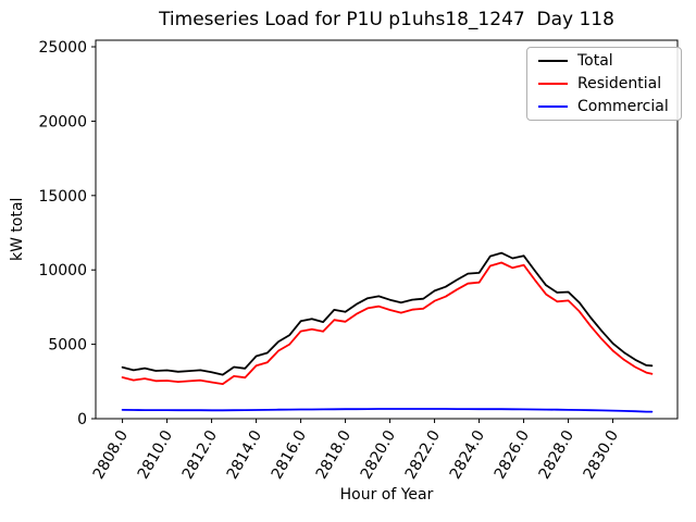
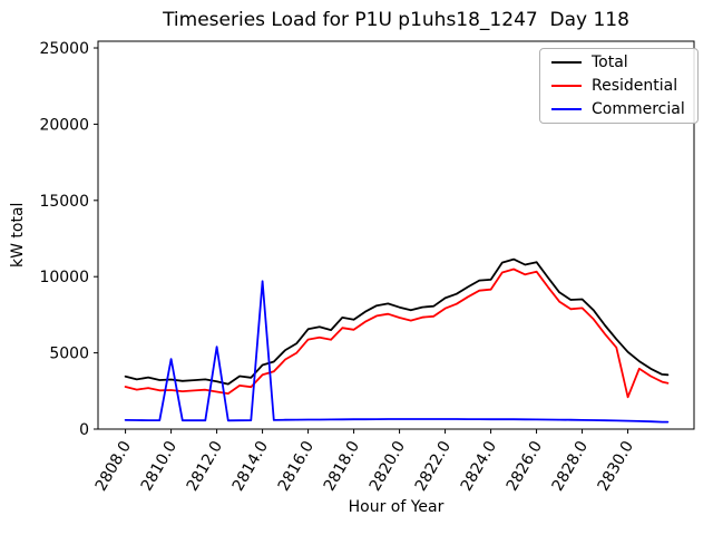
Commercial/2810.0: 600 -> 4600
Commercial/2812.0: 600 -> 5400
Commercial/2814.0: 600 -> 9700
Residential/2830.0: 4600 -> 2100
